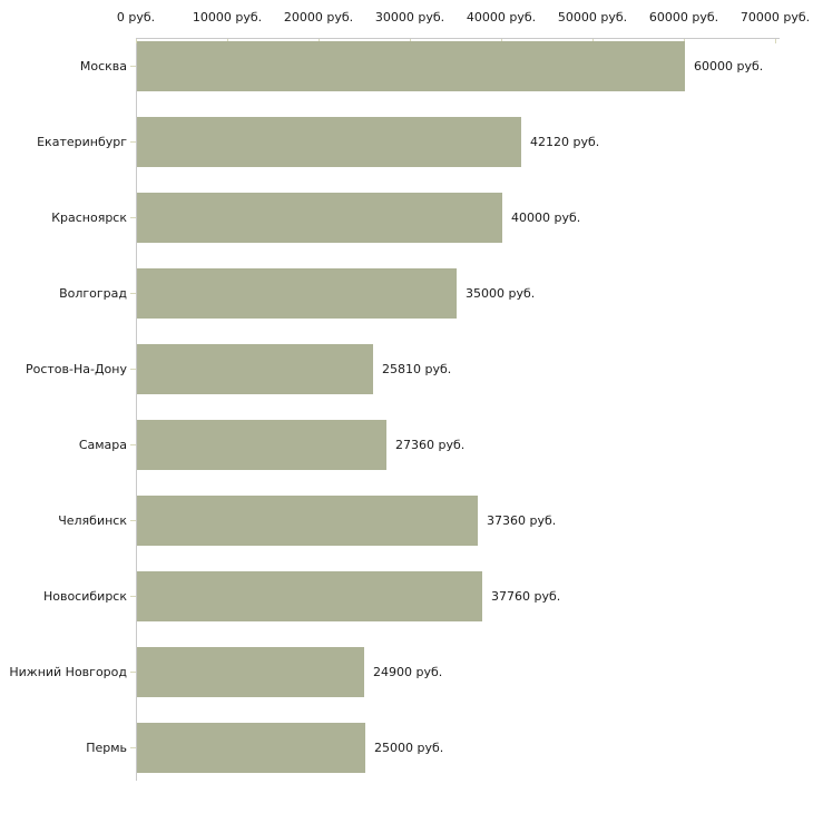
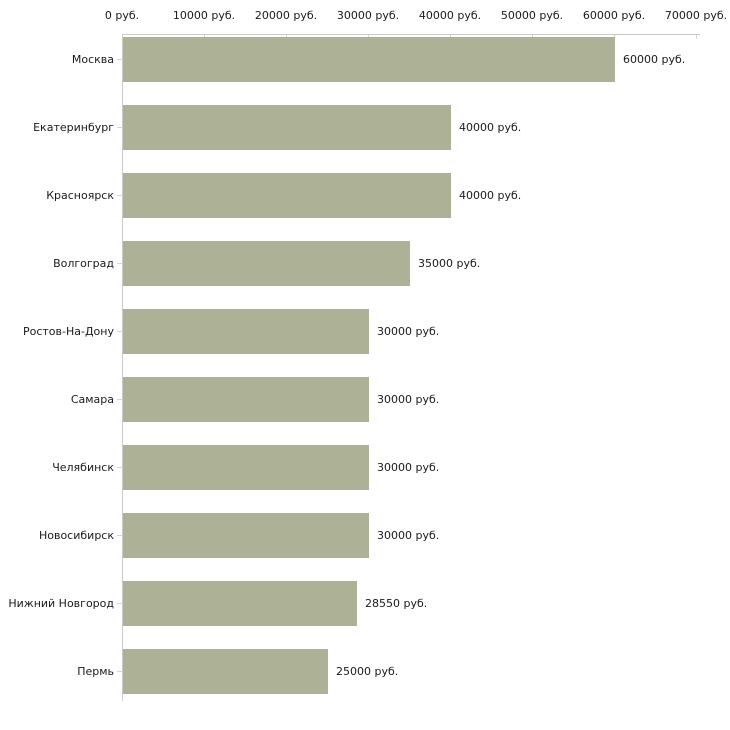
Екатеринбург: 42120 -> 40000
Ростов-На-Дону: 25810 -> 30000
Самара: 27360 -> 30000
Челябинск: 37360 -> 30000
Новосибирск: 37760 -> 30000
Нижний Новгород: 24900 -> 28550
